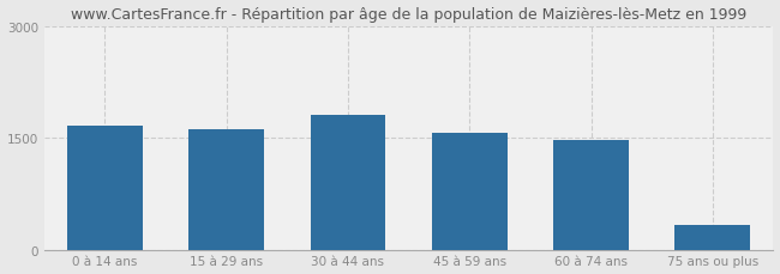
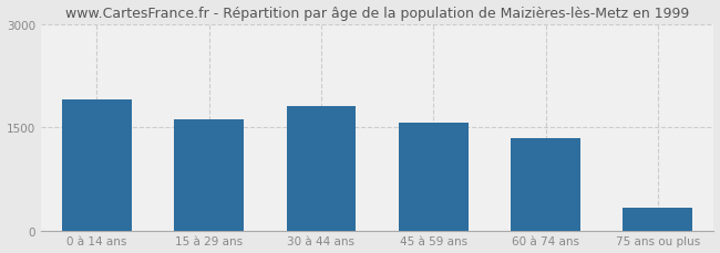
0 à 14 ans: 1660 -> 1900
60 à 74 ans: 1470 -> 1340
